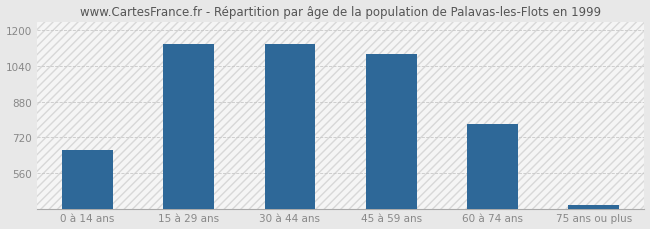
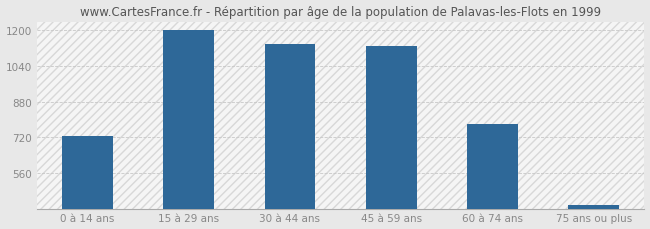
0 à 14 ans: 665 -> 725
15 à 29 ans: 1140 -> 1200
45 à 59 ans: 1095 -> 1130
